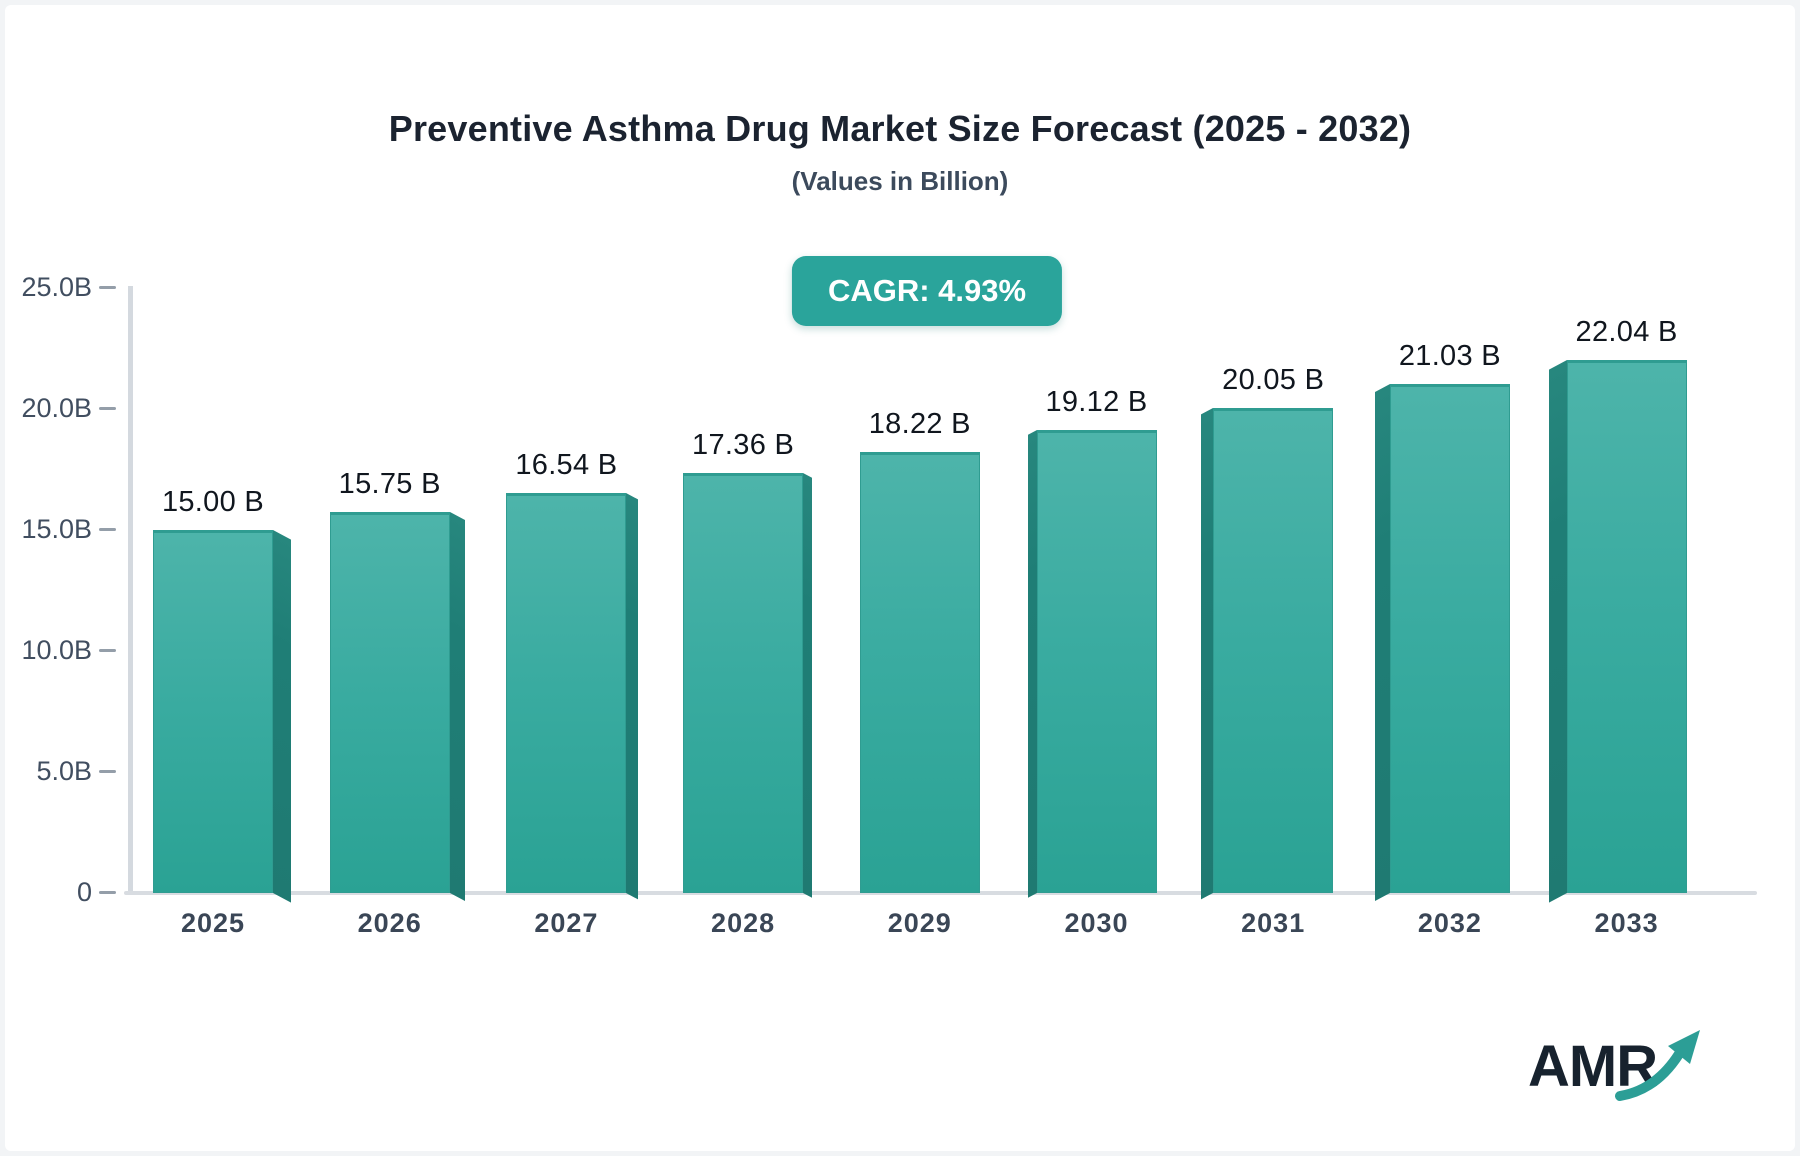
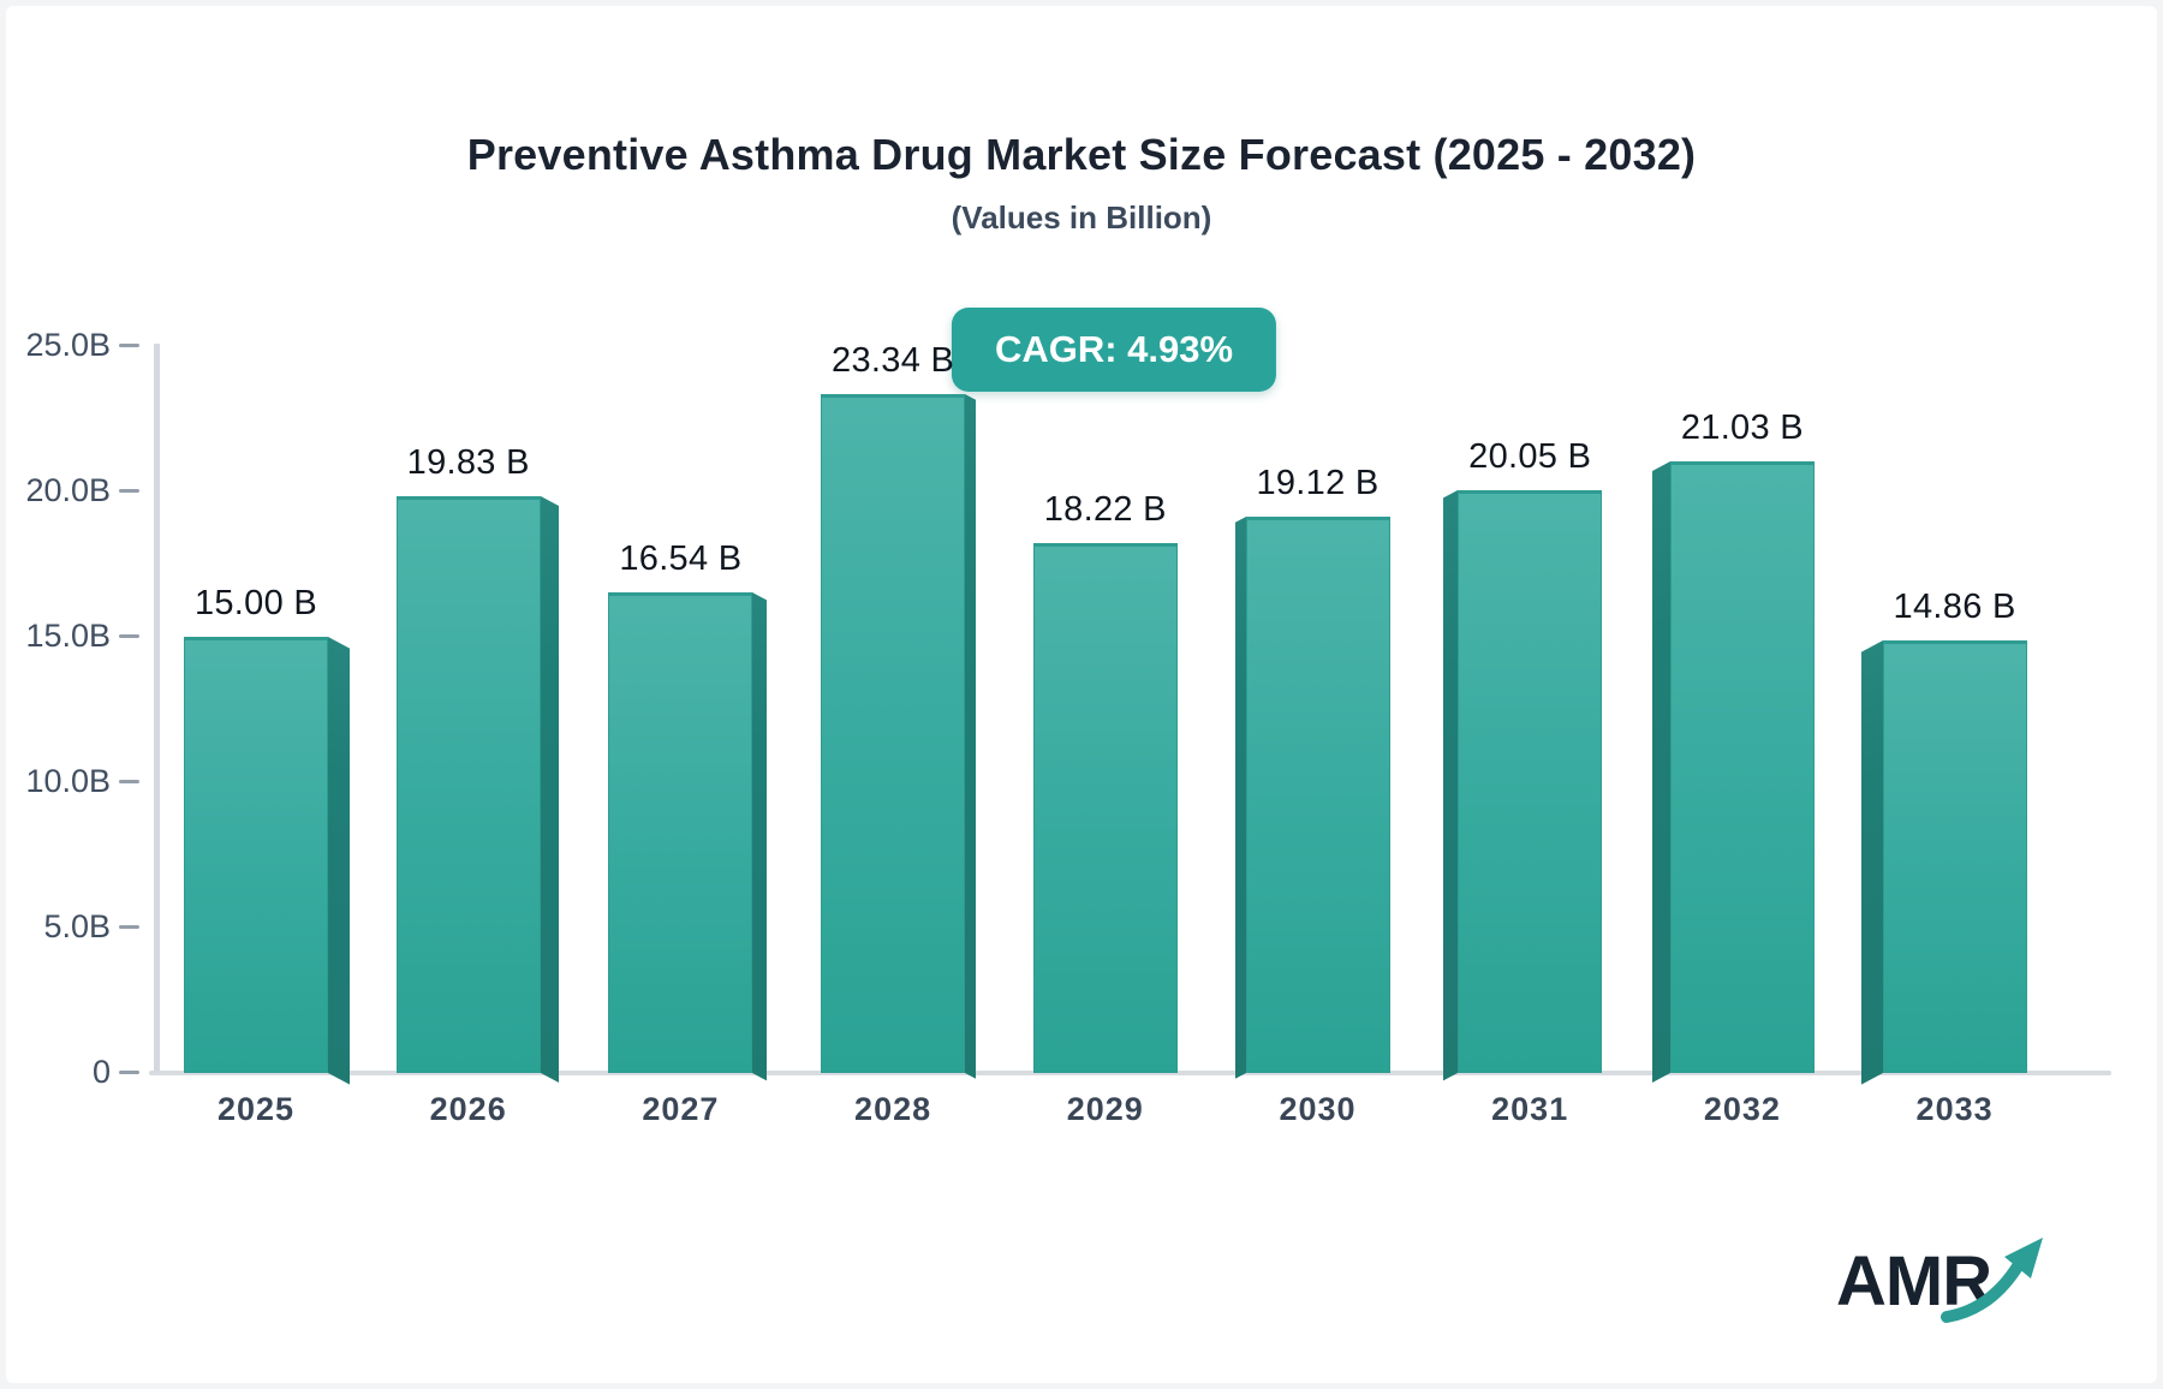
2026: 15.75 -> 19.83
2028: 17.36 -> 23.34
2033: 22.04 -> 14.86
